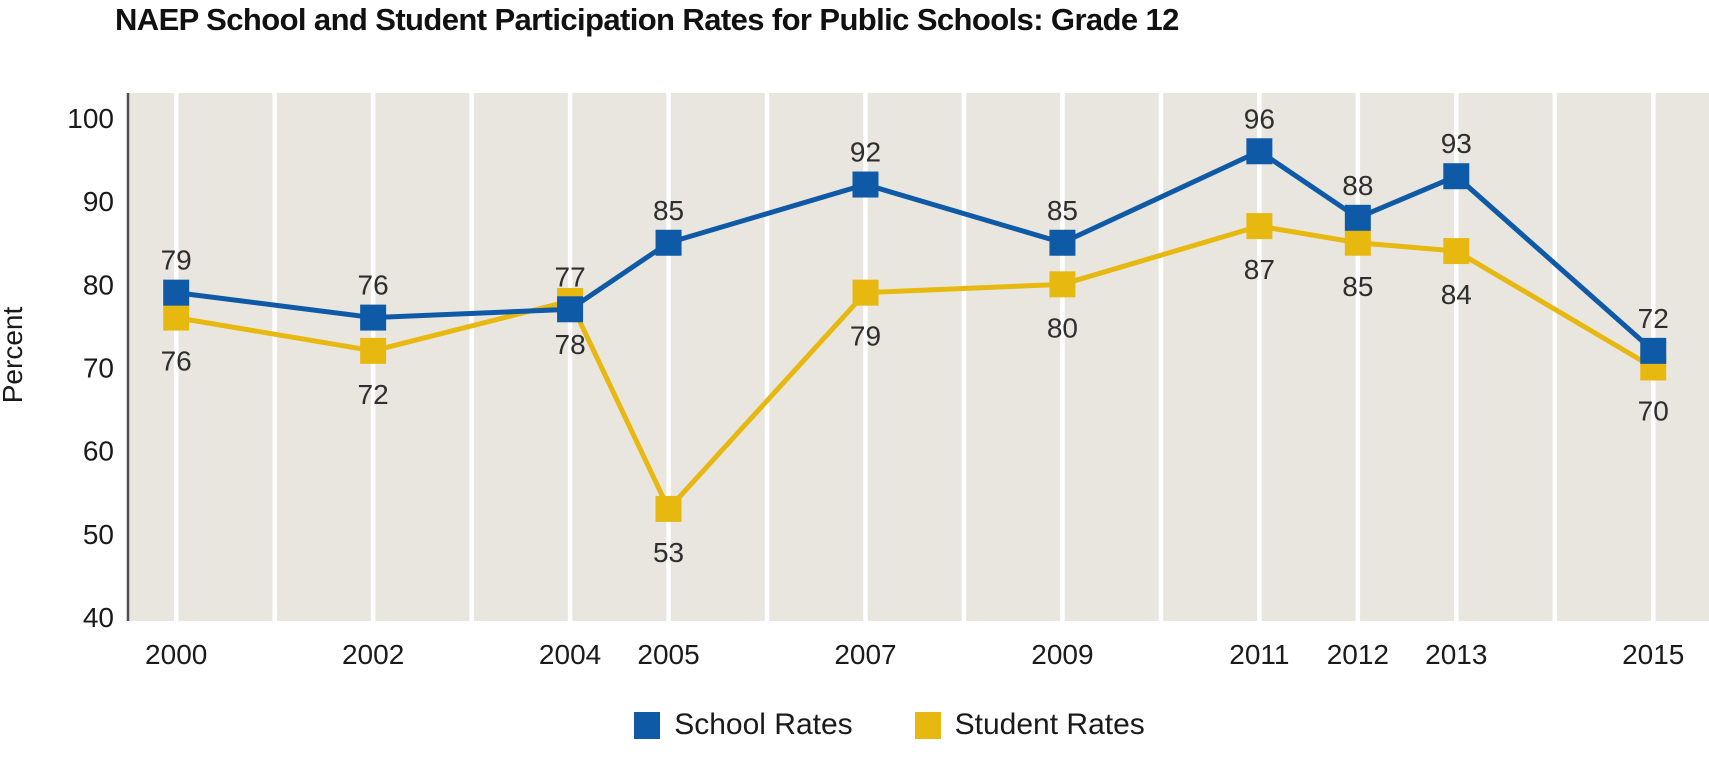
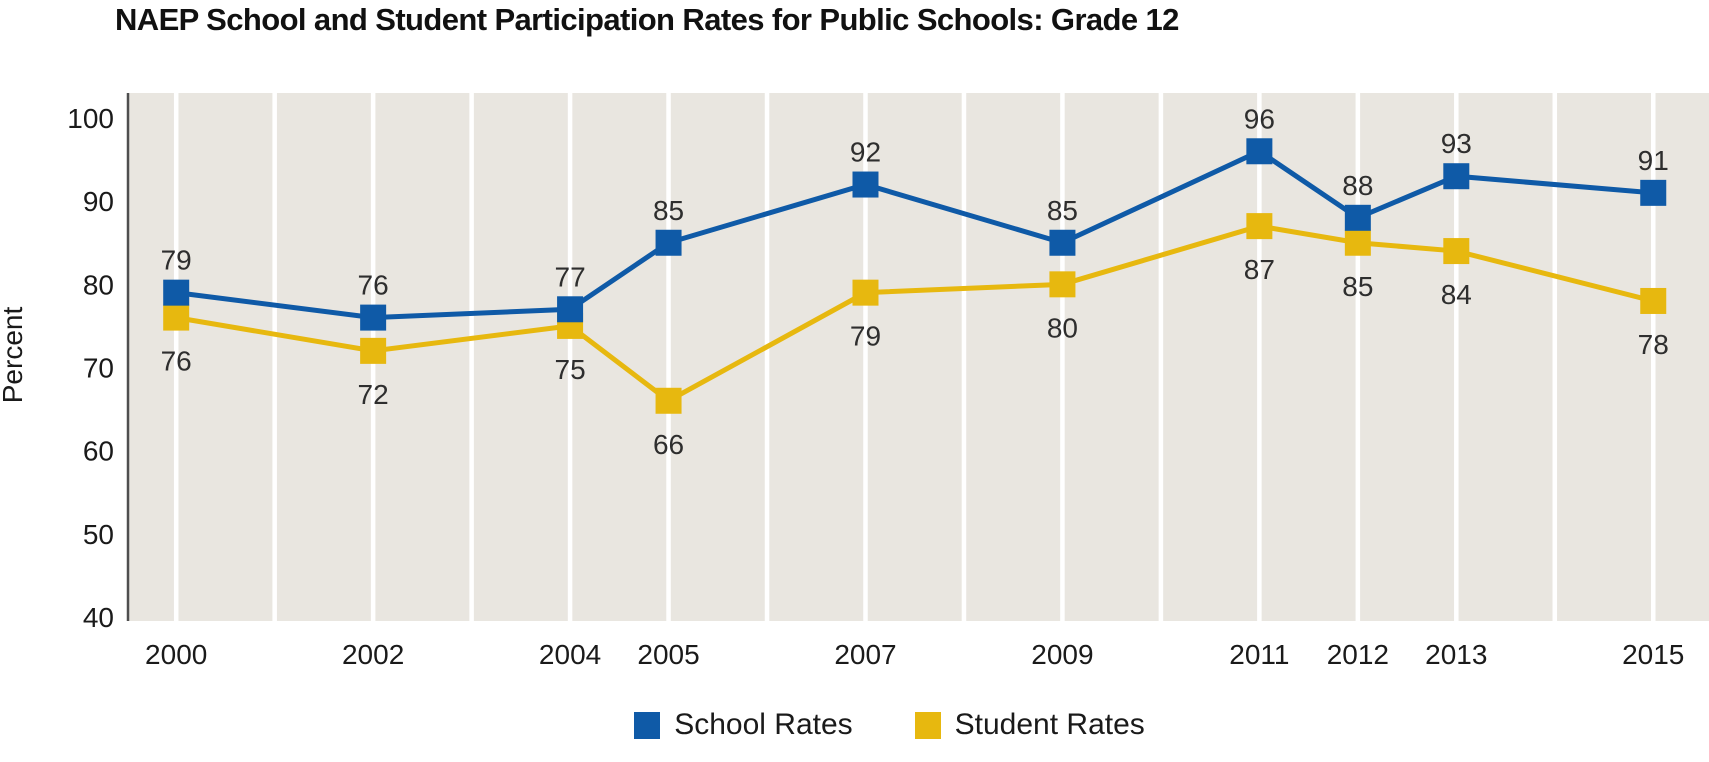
Student Rates/2004: 78 -> 75
Student Rates/2005: 53 -> 66
School Rates/2015: 72 -> 91
Student Rates/2015: 70 -> 78
